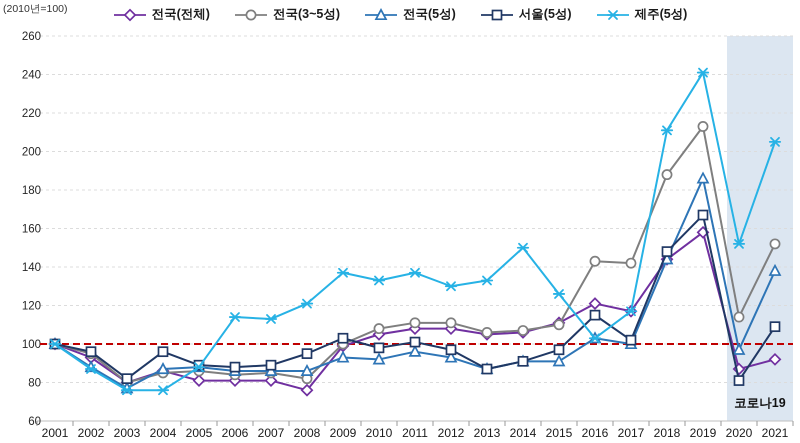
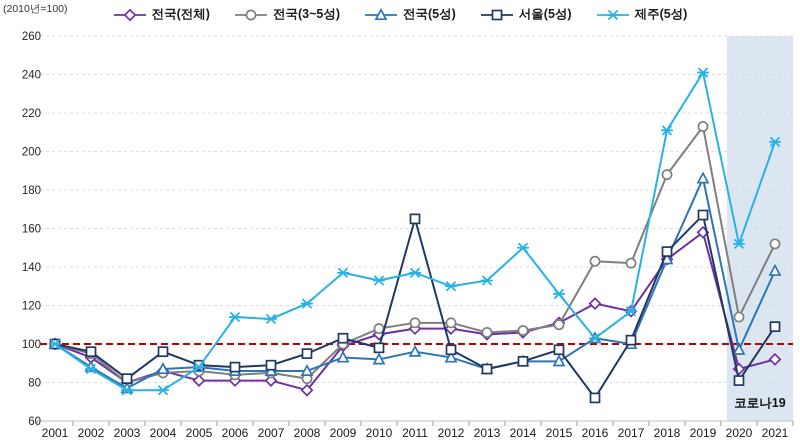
서울(5성)/2011: 101 -> 165
서울(5성)/2016: 115 -> 72
